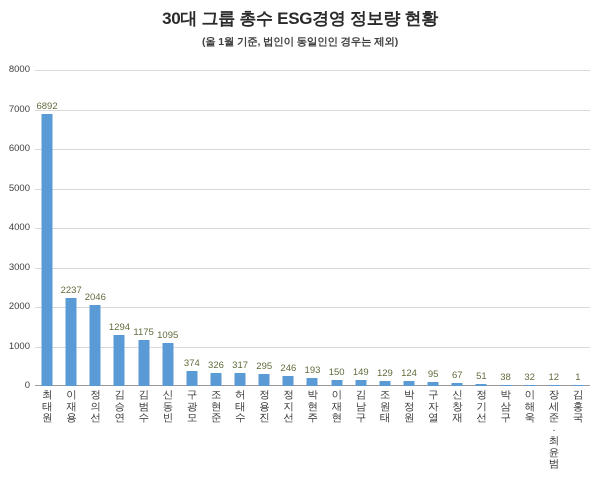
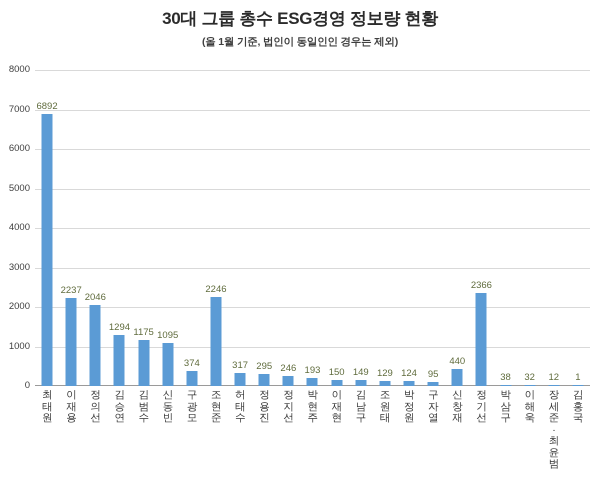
조현준: 326 -> 2246
신창재: 67 -> 440
정기선: 51 -> 2366
